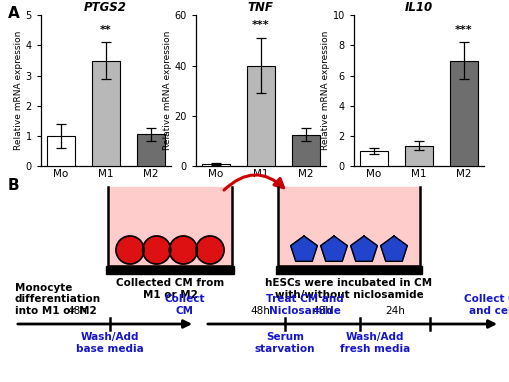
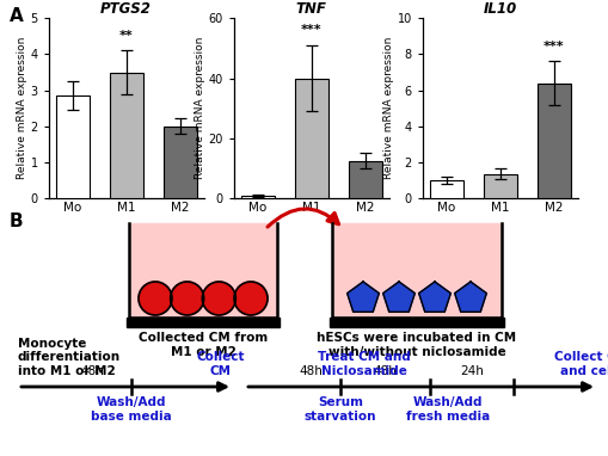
PTGS2/Mo: 1.00 -> 2.85
PTGS2/M2: 1.05 -> 2.00
IL10/M2: 7.0 -> 6.4
